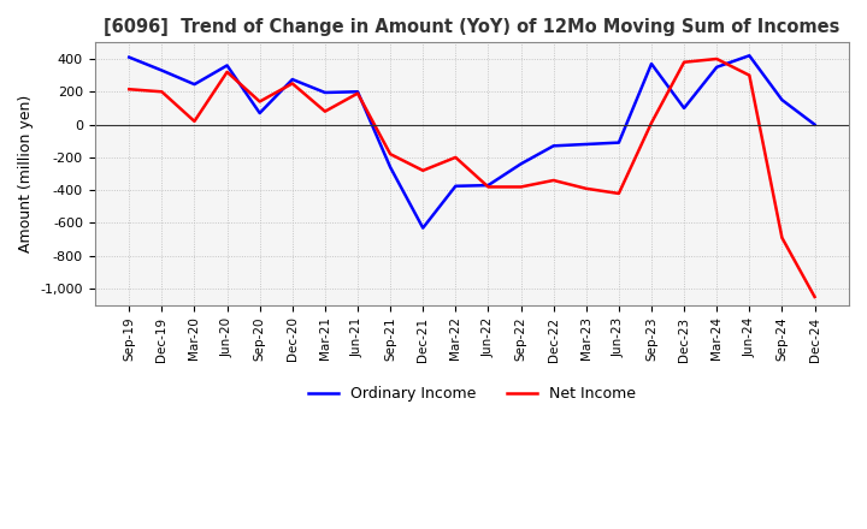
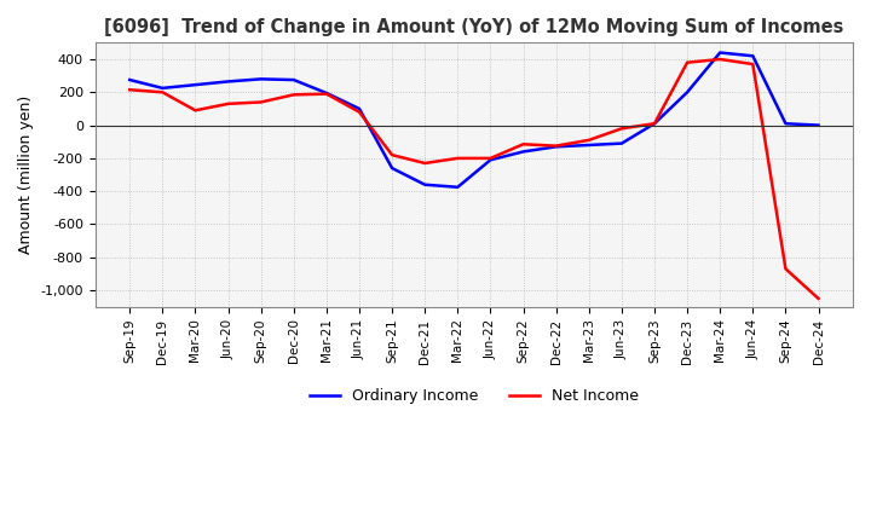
Ordinary Income/Sep-19: 410 -> 280
Ordinary Income/Dec-19: 330 -> 220
Net Income/Mar-20: 20 -> 90
Ordinary Income/Jun-20: 360 -> 260
Net Income/Jun-20: 320 -> 130
Ordinary Income/Sep-20: 70 -> 280
Net Income/Dec-20: 250 -> 180
Net Income/Mar-21: 80 -> 190
Ordinary Income/Jun-21: 200 -> 100
Net Income/Jun-21: 190 -> 80
Ordinary Income/Dec-21: -630 -> -360
Net Income/Dec-21: -280 -> -230
Ordinary Income/Jun-22: -370 -> -210
Net Income/Jun-22: -380 -> -200
Ordinary Income/Sep-22: -240 -> -160
Net Income/Sep-22: -380 -> -120
Net Income/Dec-22: -340 -> -120
Net Income/Mar-23: -390 -> -90
Net Income/Jun-23: -420 -> -20
Ordinary Income/Sep-23: 370 -> 10
Ordinary Income/Dec-23: 100 -> 200
Ordinary Income/Mar-24: 350 -> 440
Net Income/Jun-24: 300 -> 370
Ordinary Income/Sep-24: 150 -> 10
Net Income/Sep-24: -690 -> -870
